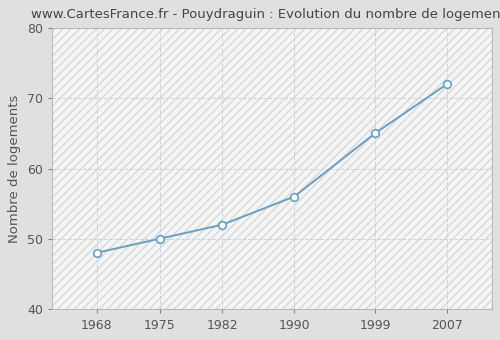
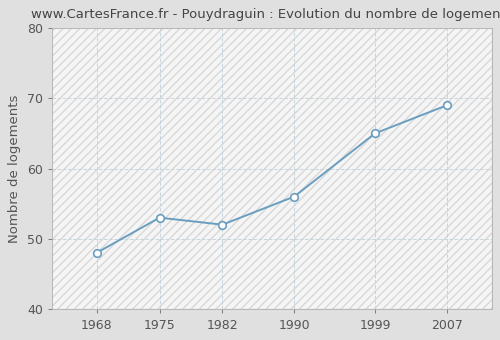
1975: 50 -> 53
2007: 72 -> 69
